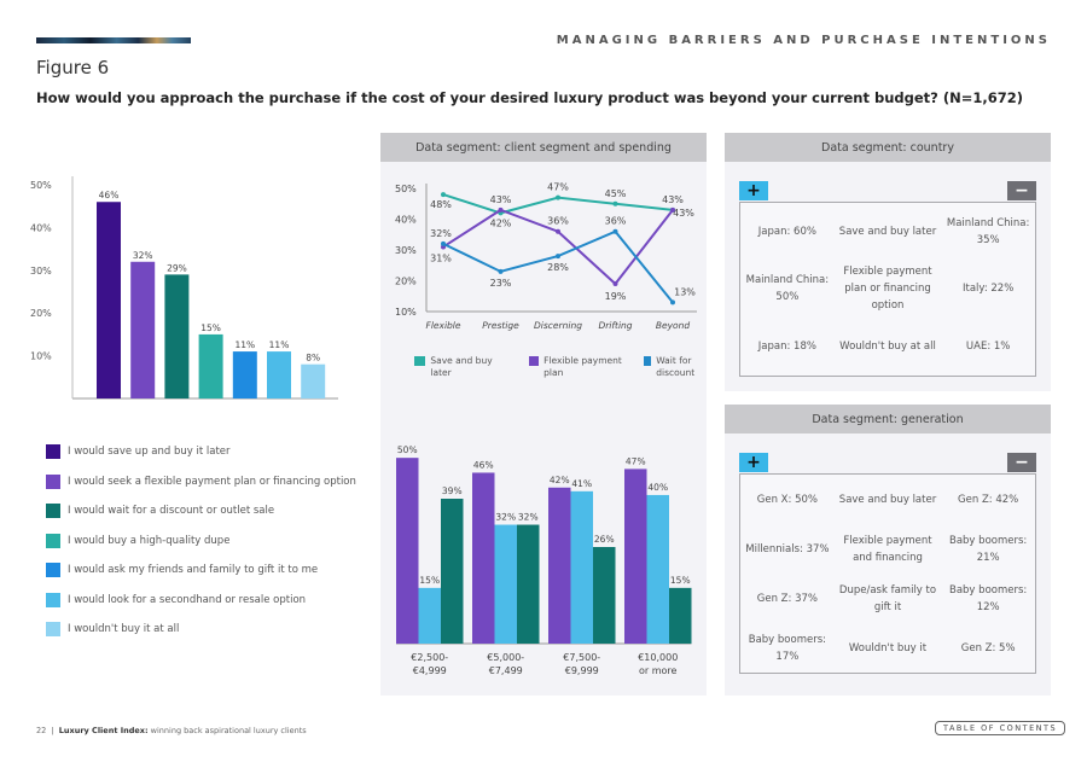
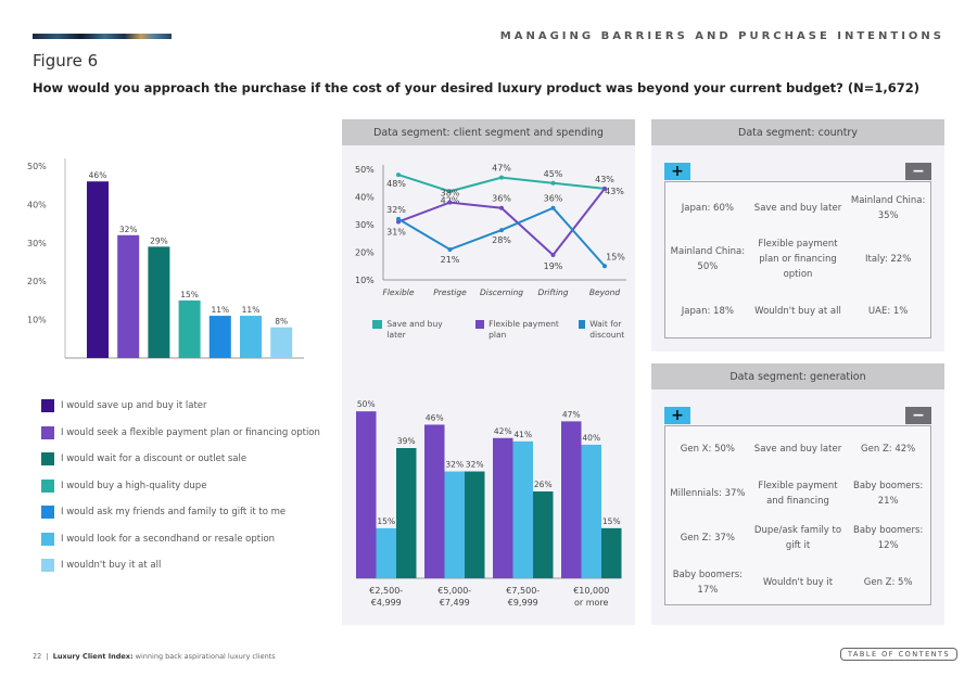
Data segment: client segment and spending/Flexible payment plan/Prestige: 43% -> 38%
Data segment: client segment and spending/Wait for discount/Prestige: 23% -> 21%
Data segment: client segment and spending/Wait for discount/Beyond: 13% -> 15%
